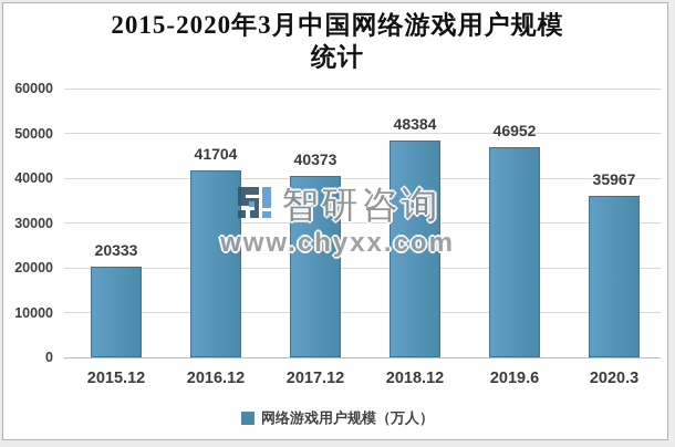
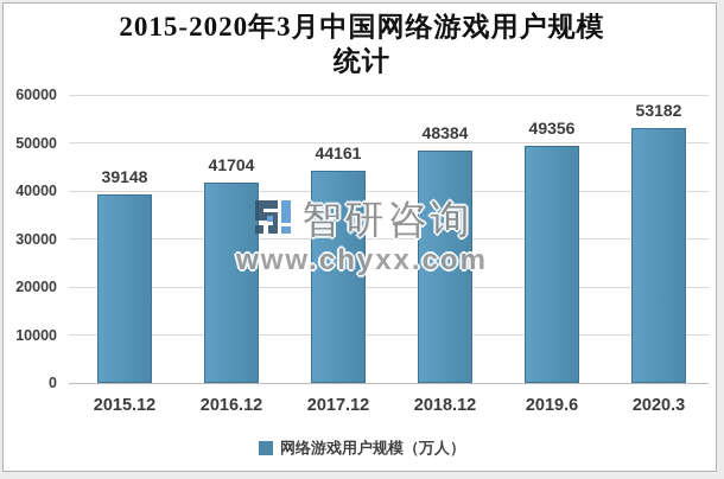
2015.12: 20333 -> 39148
2017.12: 40373 -> 44161
2019.6: 46952 -> 49356
2020.3: 35967 -> 53182
